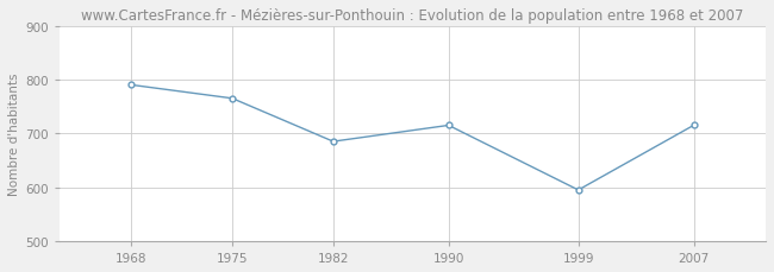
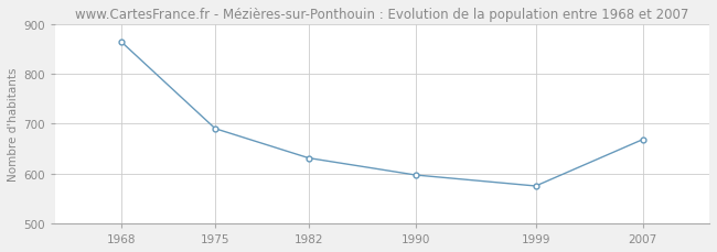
1968: 790 -> 863
1975: 765 -> 690
1982: 685 -> 631
1990: 715 -> 597
1999: 595 -> 575
2007: 715 -> 668
